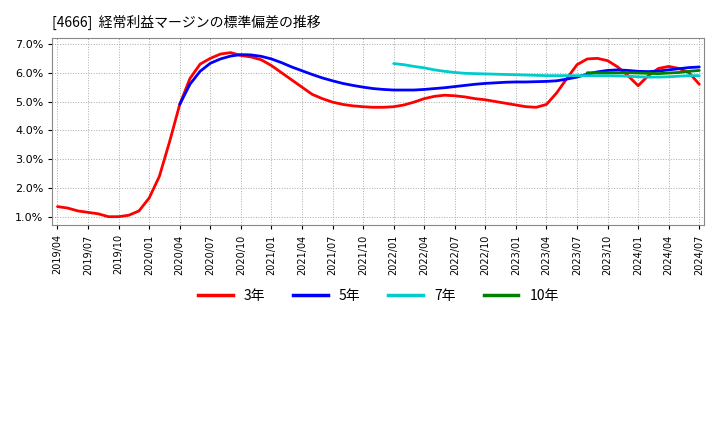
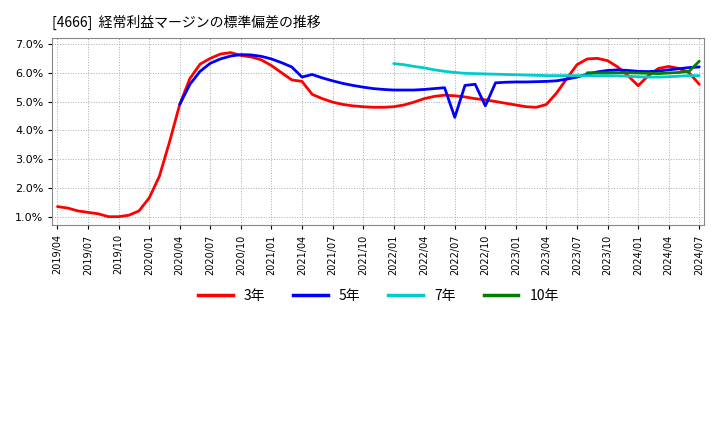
3年/2021/04: 5.50% -> 5.70%
5年/2021/04: 6.07% -> 5.85%
5年/2022/07: 5.52% -> 4.45%
5年/2022/10: 5.63% -> 4.85%
10年/2024/07: 6.08% -> 6.40%
